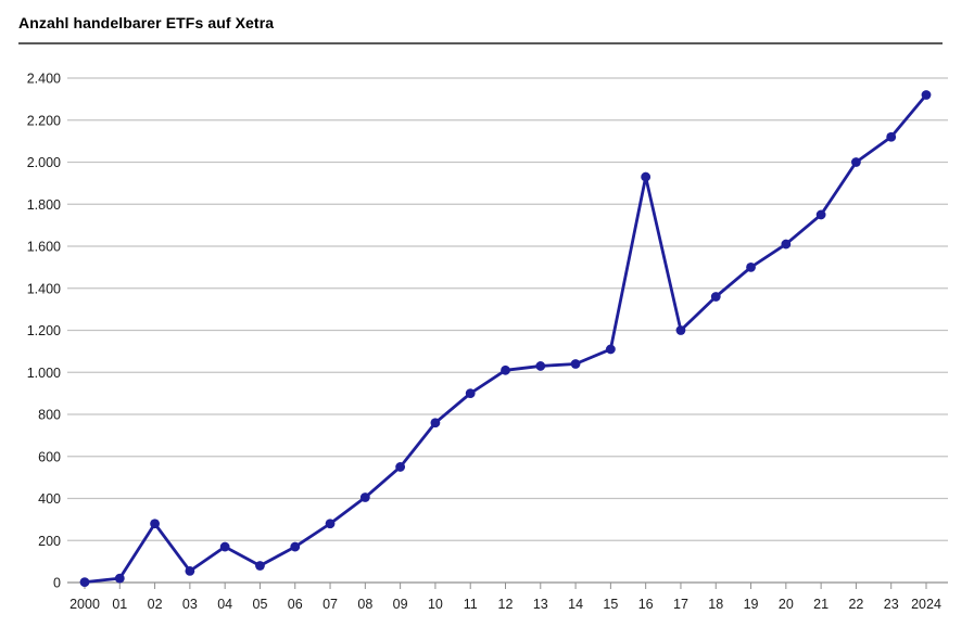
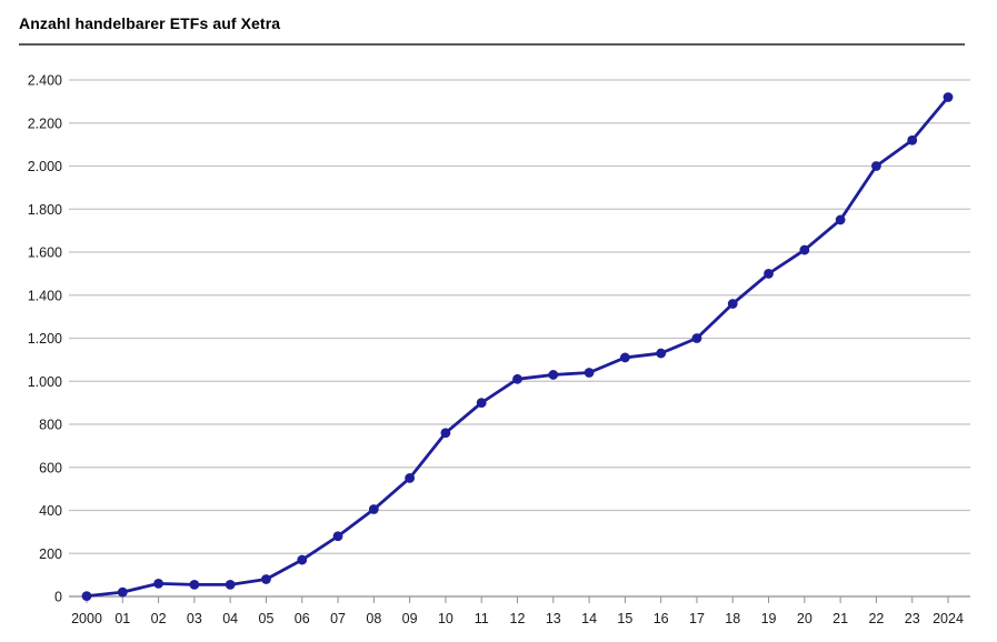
02: 280 -> 60
04: 170 -> 60
16: 1930 -> 1130
